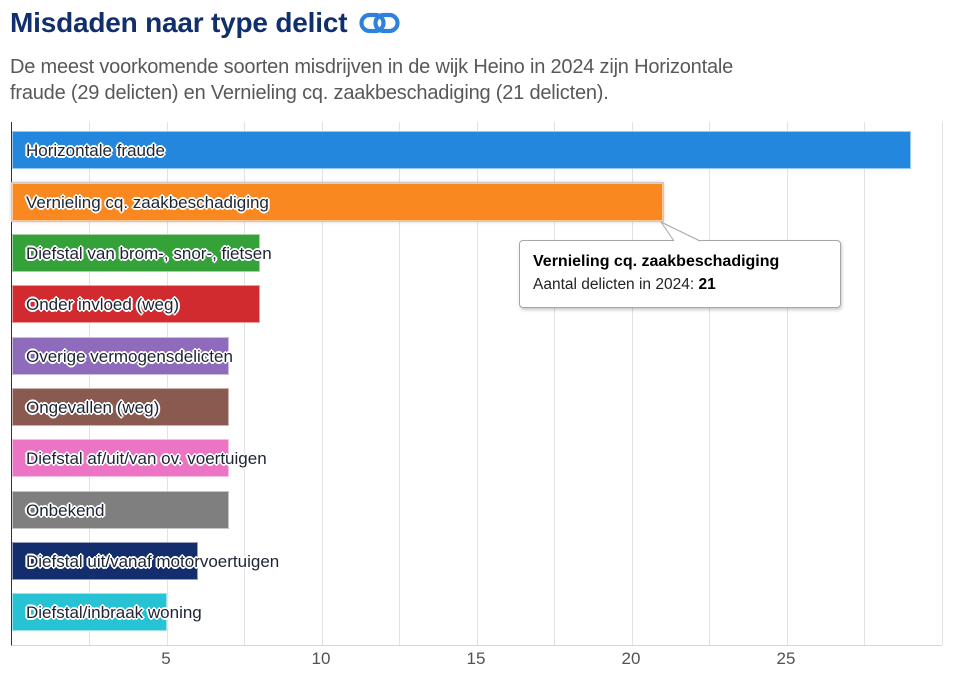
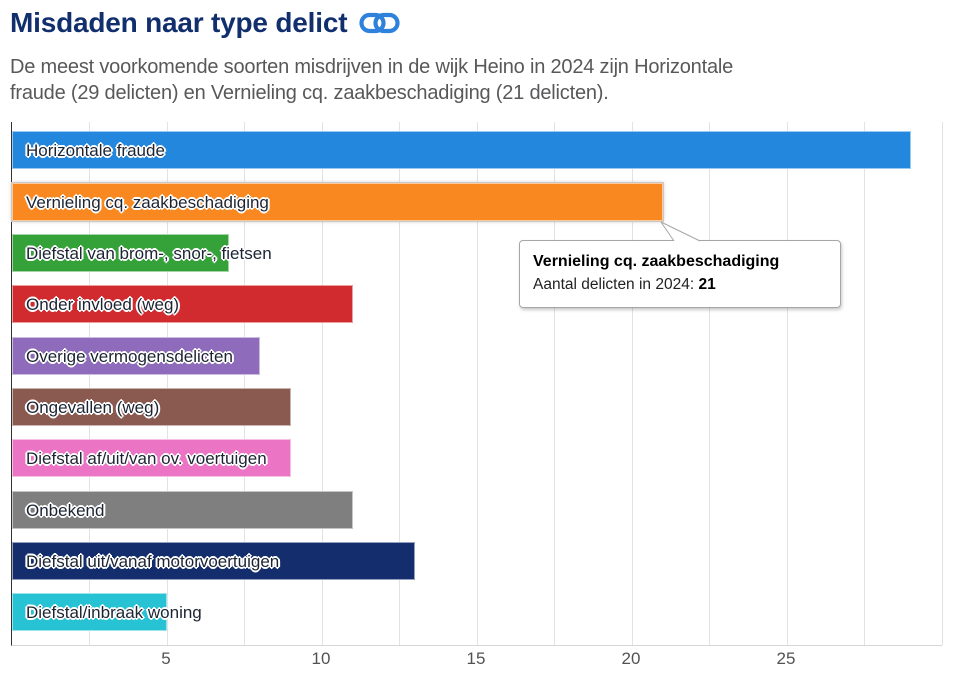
Diefstal van brom-, snor-, fietsen: 8 -> 7
Onder invloed (weg): 8 -> 11
Overige vermogensdelicten: 7 -> 8
Ongevallen (weg): 7 -> 9
Diefstal af/uit/van ov. voertuigen: 7 -> 9
Onbekend: 7 -> 11
Diefstal uit/vanaf motorvoertuigen: 6 -> 13
